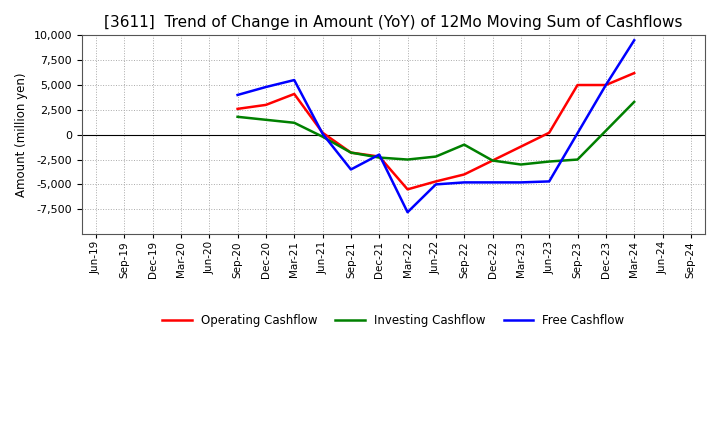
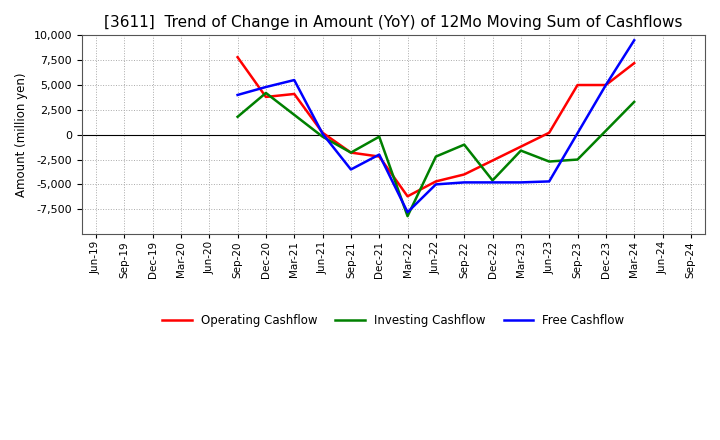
Operating Cashflow/Sep-20: 2,600 -> 7,800
Operating Cashflow/Dec-20: 3,000 -> 3,800
Investing Cashflow/Dec-20: 1,500 -> 4,200
Investing Cashflow/Mar-21: 1,200 -> 2,000
Investing Cashflow/Dec-21: -2,300 -> -200
Operating Cashflow/Mar-22: -5,500 -> -6,200
Investing Cashflow/Mar-22: -2,500 -> -8,200
Investing Cashflow/Dec-22: -2,600 -> -4,600
Investing Cashflow/Mar-23: -3,000 -> -1,600
Operating Cashflow/Mar-24: 6,200 -> 7,200
